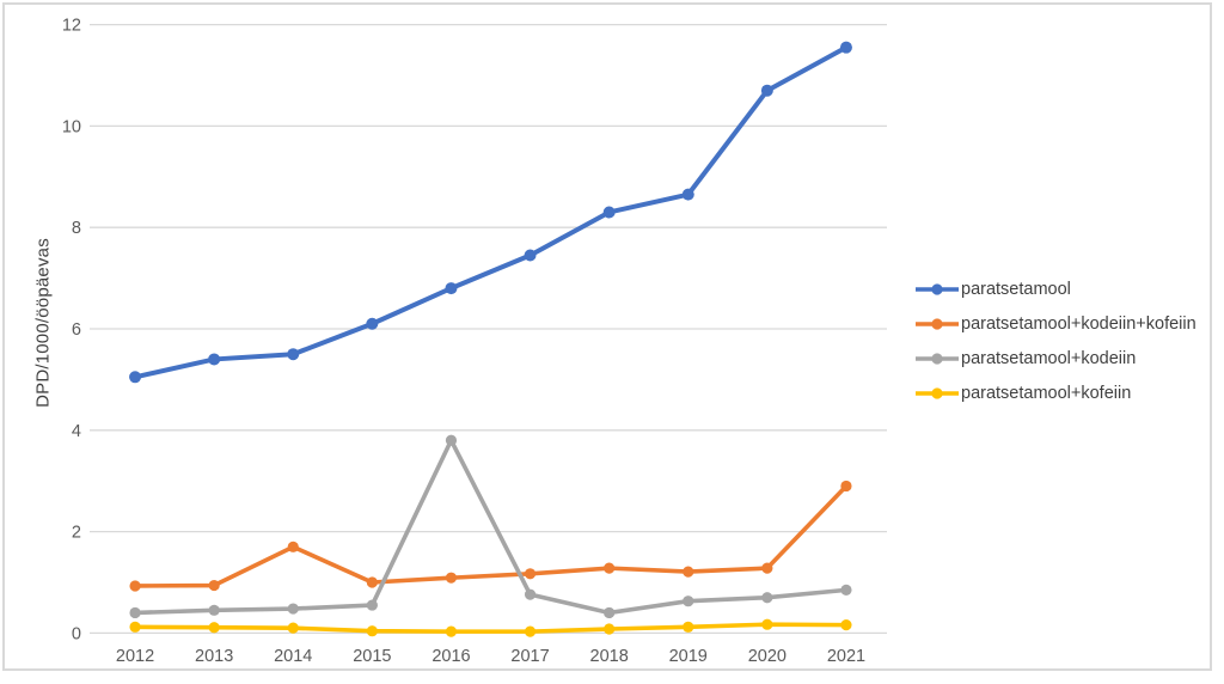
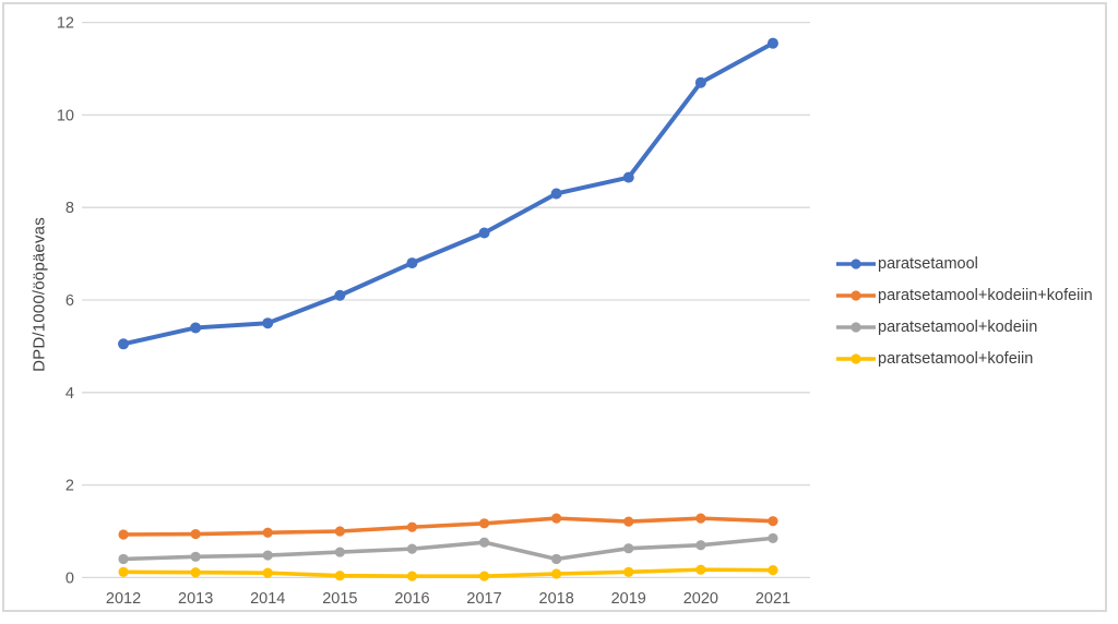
paratsetamool+kodeiin+kofeiin/2014: 1.7 -> 1.0
paratsetamool+kodeiin/2016: 3.8 -> 0.6
paratsetamool+kodeiin+kofeiin/2021: 2.9 -> 1.2
